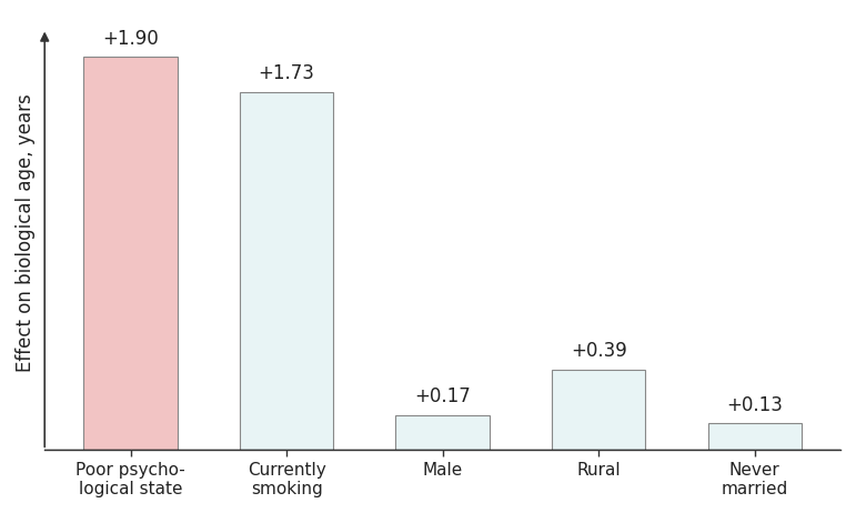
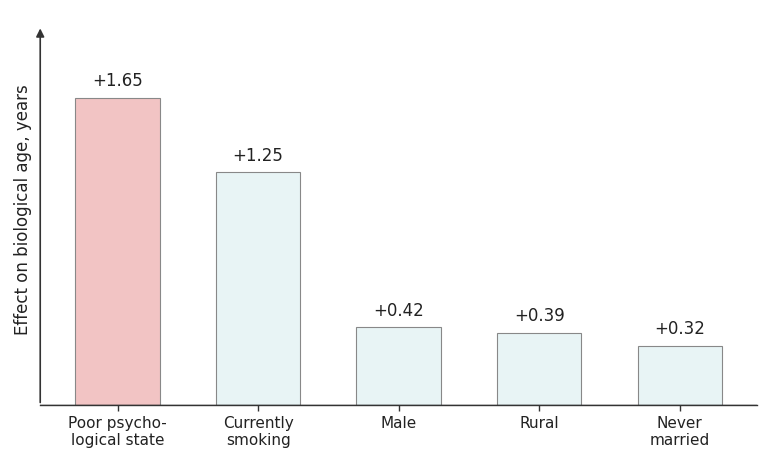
Poor psycho- logical state: +1.90 -> +1.65
Currently smoking: +1.73 -> +1.25
Male: +0.17 -> +0.42
Never married: +0.13 -> +0.32
